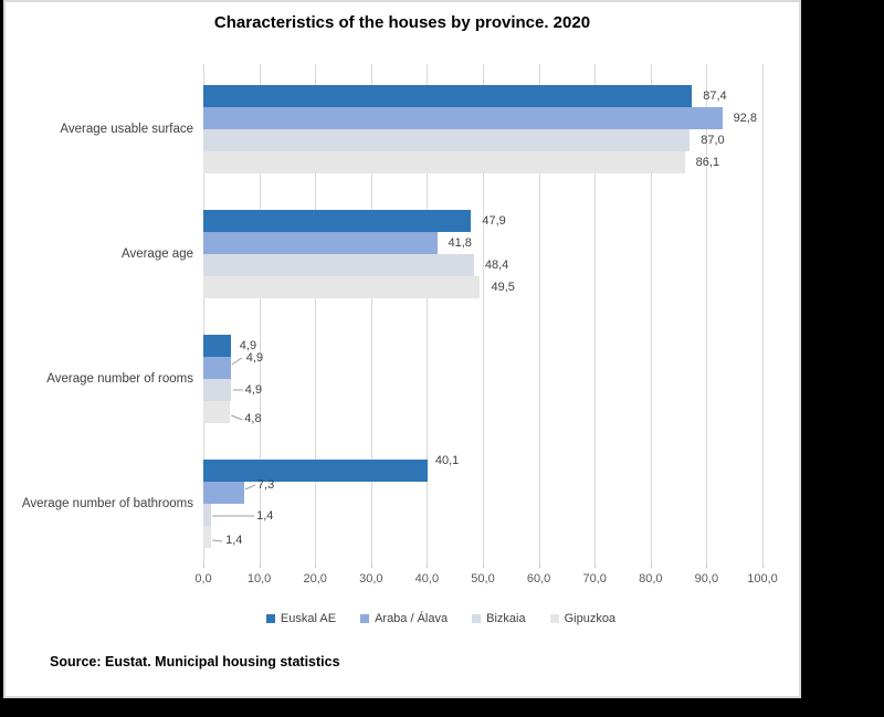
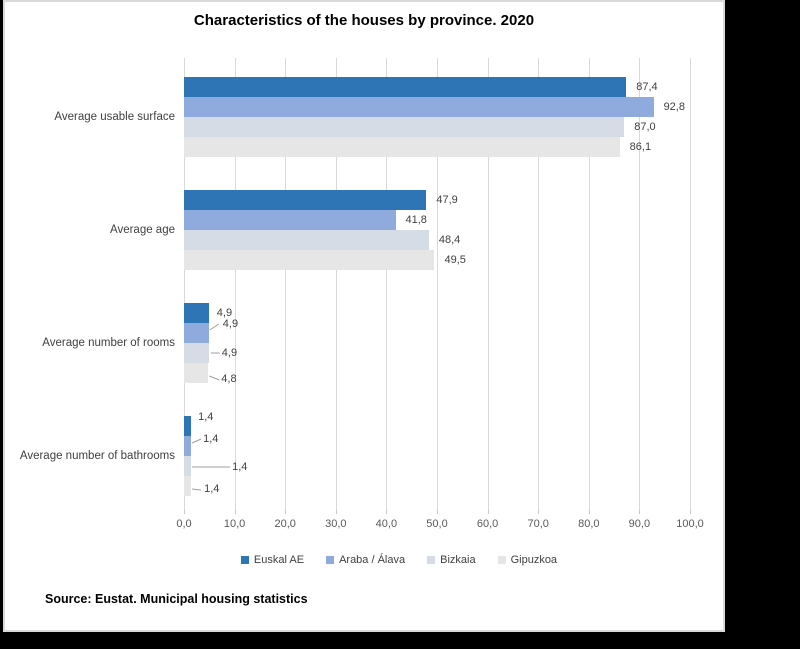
Euskal AE/Average number of bathrooms: 40,1 -> 1,4
Araba / Álava/Average number of bathrooms: 7,3 -> 1,4
